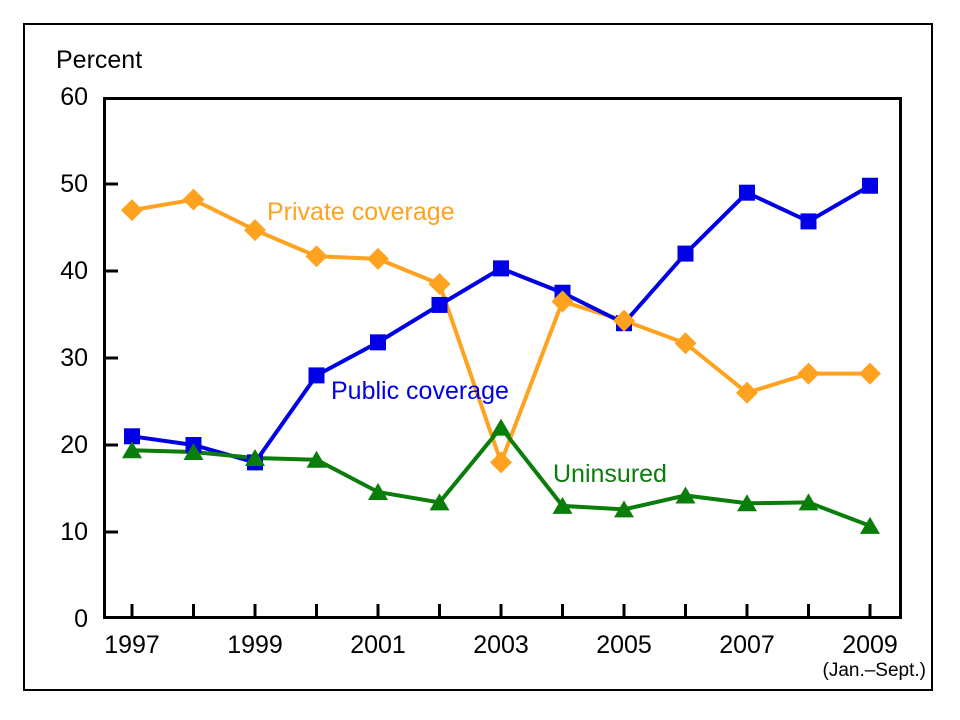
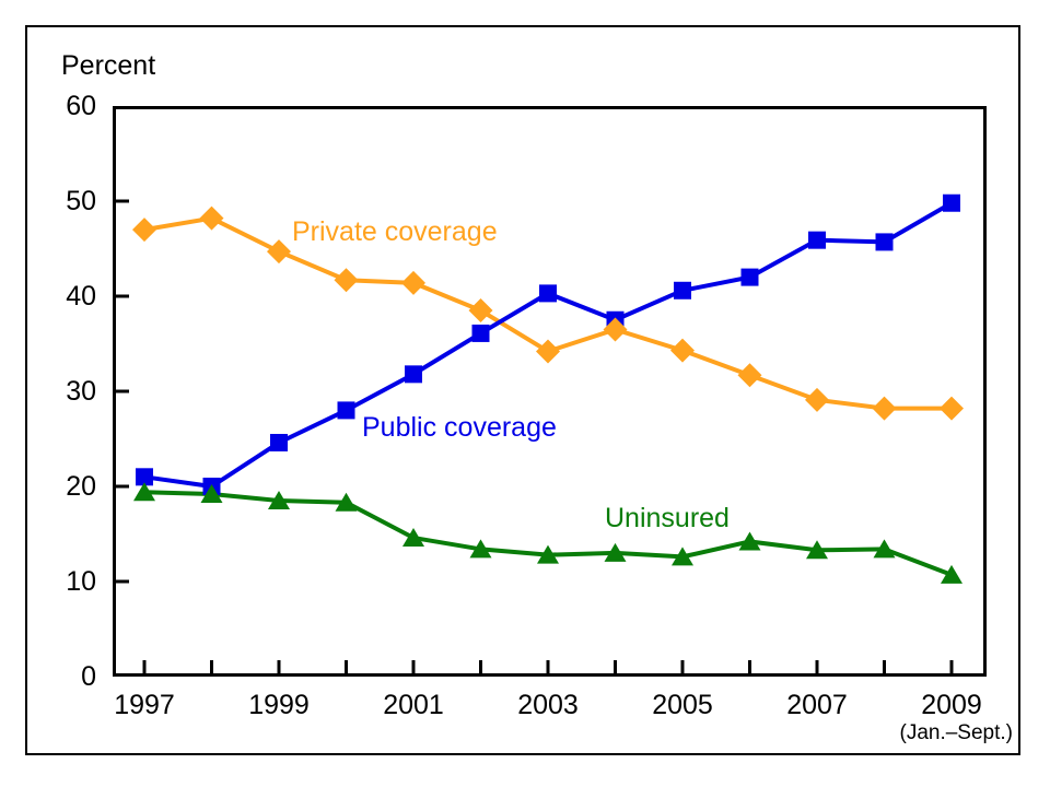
Public coverage/1999: 18 -> 25
Private coverage/2003: 18 -> 34
Uninsured/2003: 22 -> 13
Public coverage/2005: 34 -> 41
Private coverage/2007: 26 -> 29
Public coverage/2007: 49 -> 46
